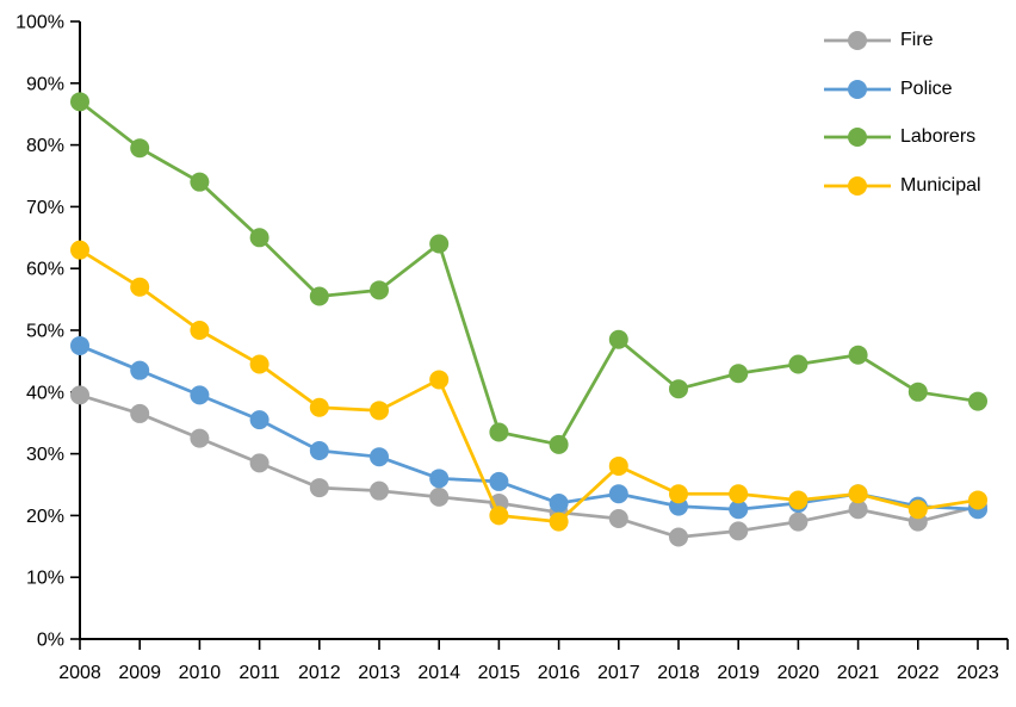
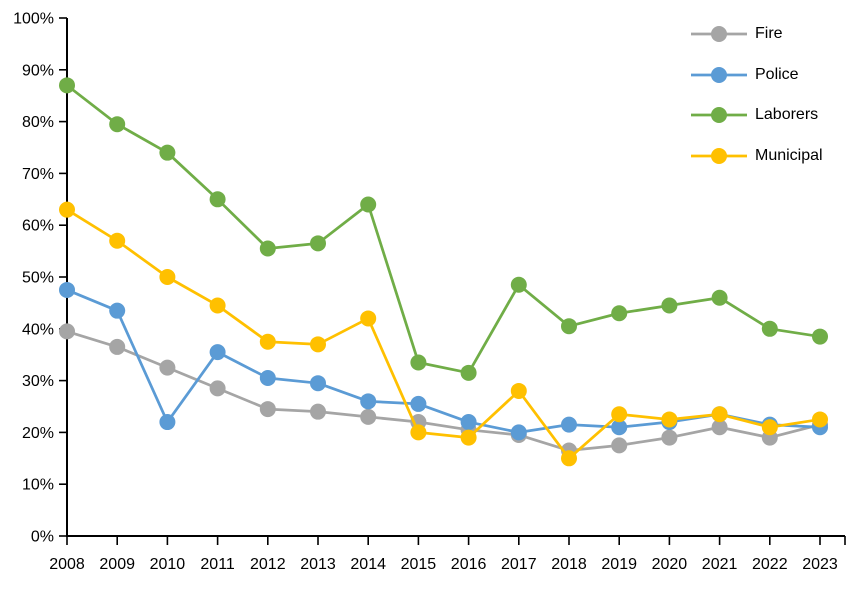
Police/2010: 40% -> 22%
Police/2017: 24% -> 20%
Municipal/2018: 24% -> 15%
